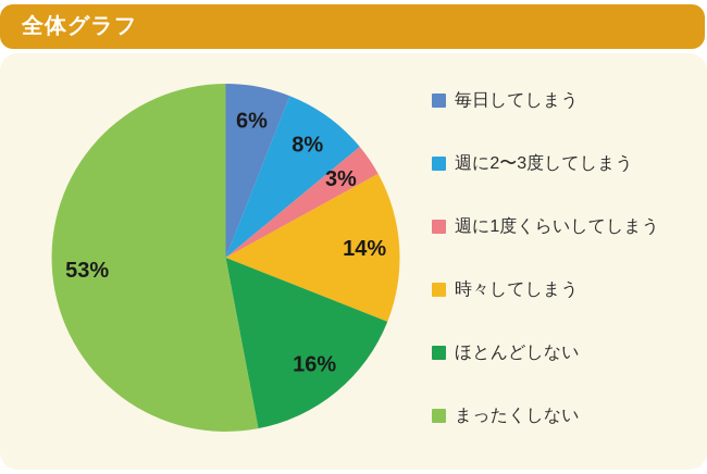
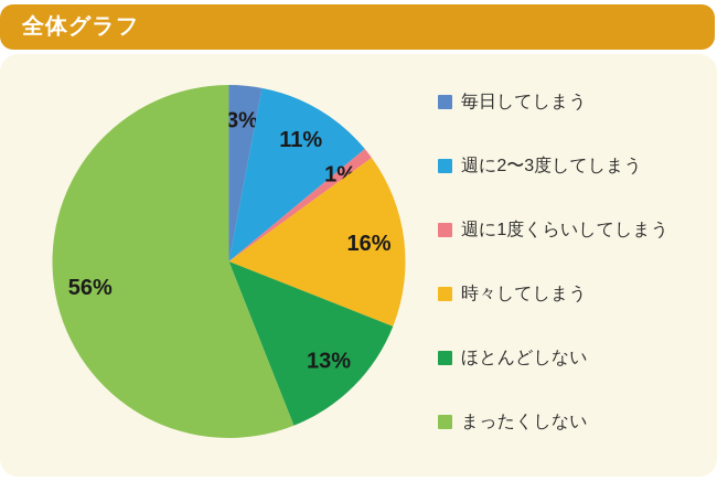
毎日してしまう: 6% -> 3%
週に2〜3度してしまう: 8% -> 11%
週に1度くらいしてしまう: 3% -> 1%
時々してしまう: 14% -> 16%
ほとんどしない: 16% -> 13%
まったくしない: 53% -> 56%
